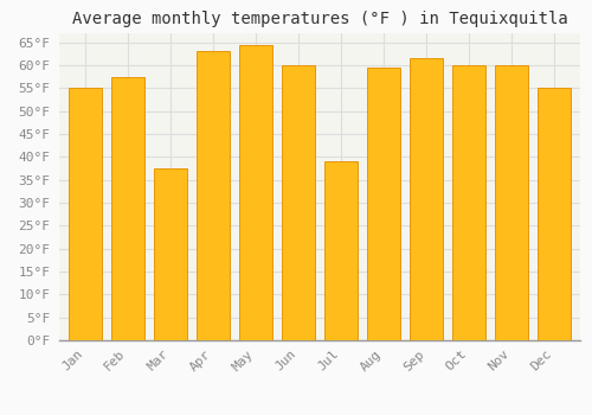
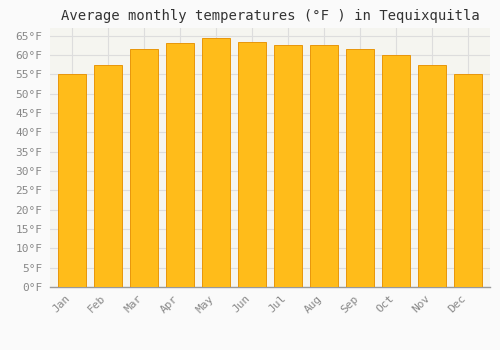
Mar: 37.5°F -> 61.5°F
Jun: 60.0°F -> 63.5°F
Jul: 39.0°F -> 62.5°F
Aug: 59.5°F -> 62.5°F
Nov: 60.0°F -> 57.5°F
